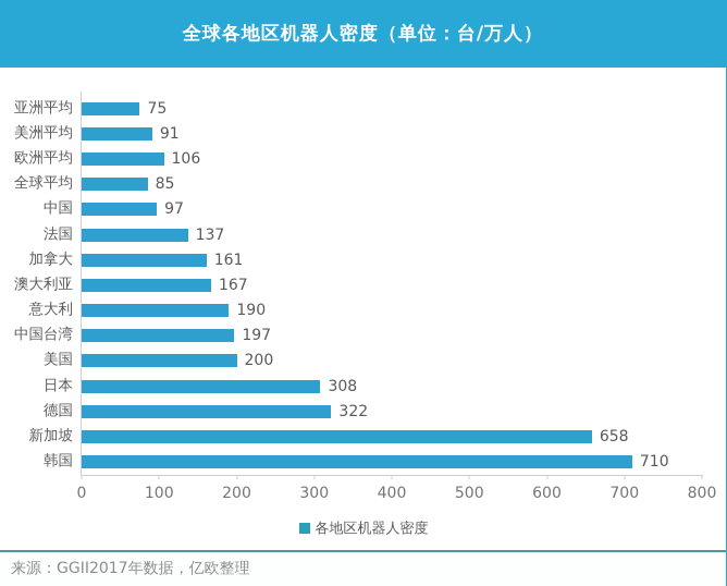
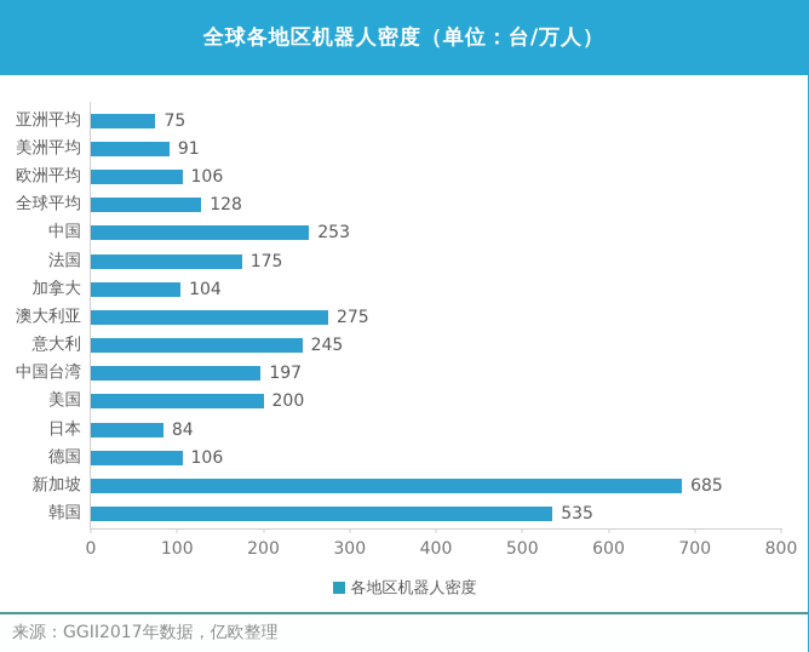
全球平均: 85 -> 128
中国: 97 -> 253
法国: 137 -> 175
加拿大: 161 -> 104
澳大利亚: 167 -> 275
意大利: 190 -> 245
日本: 308 -> 84
德国: 322 -> 106
新加坡: 658 -> 685
韩国: 710 -> 535
